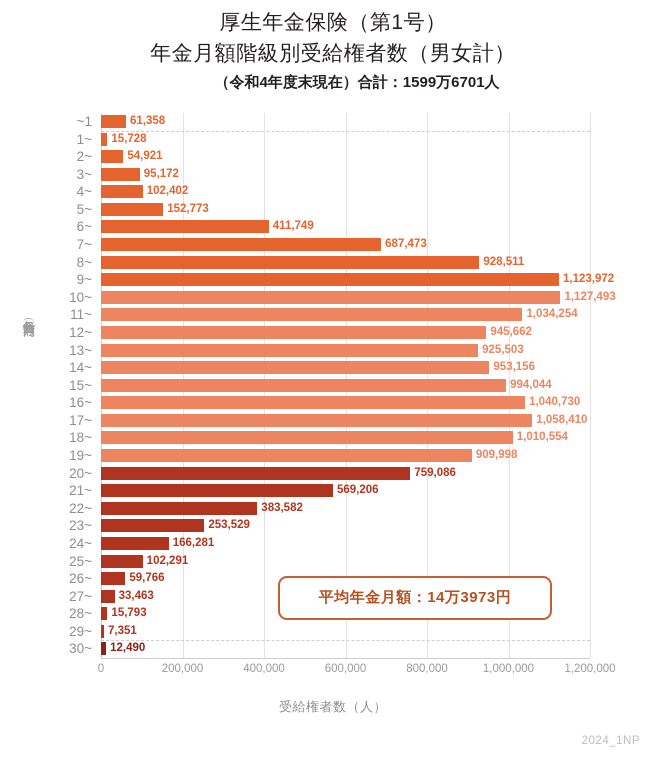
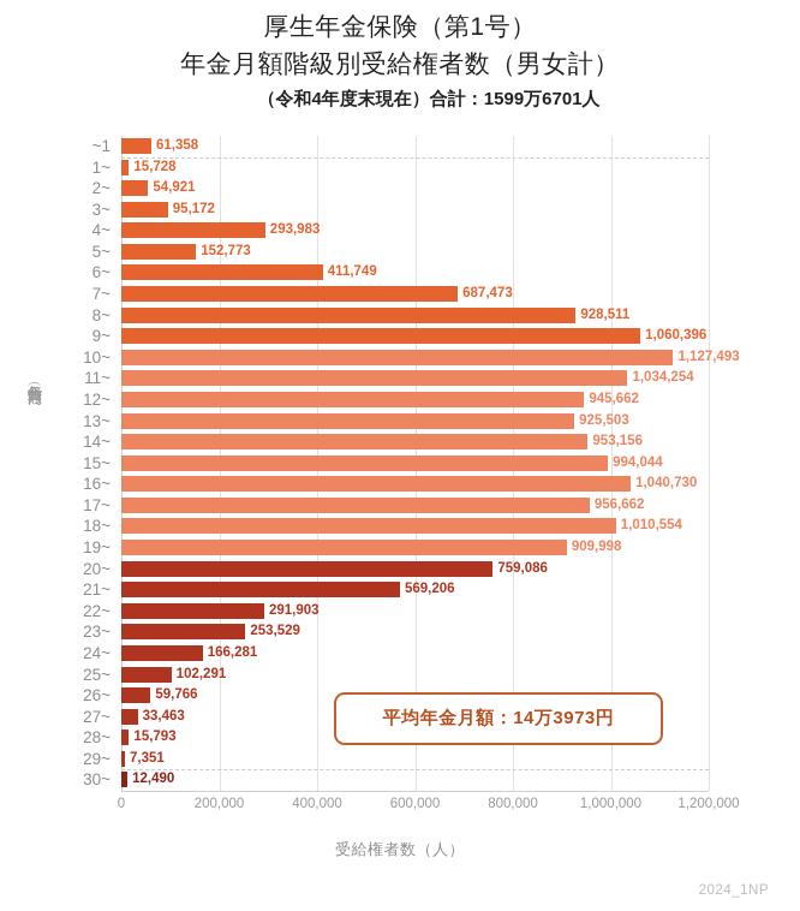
4~: 102,402 -> 293,983
9~: 1,123,972 -> 1,060,396
17~: 1,058,410 -> 956,662
22~: 383,582 -> 291,903
